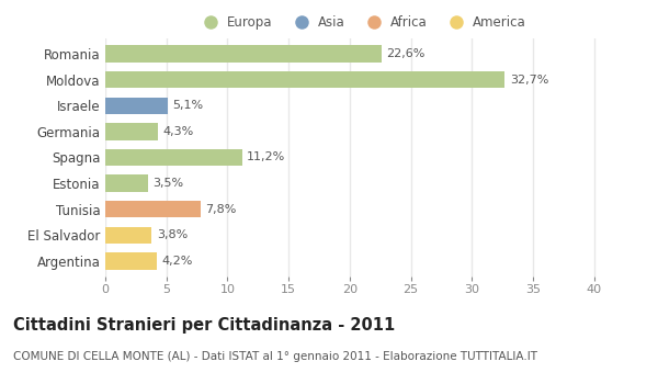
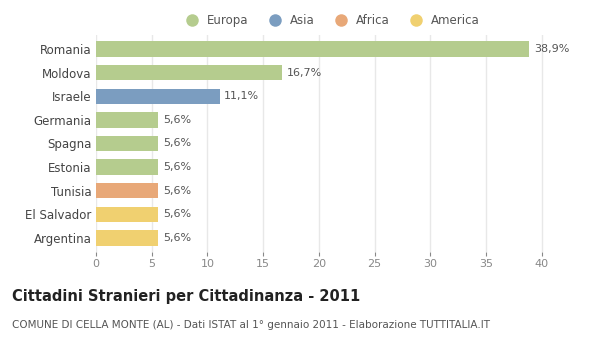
Romania: 22,6% -> 38,9%
Moldova: 32,7% -> 16,7%
Israele: 5,1% -> 11,1%
Germania: 4,3% -> 5,6%
Spagna: 11,2% -> 5,6%
Estonia: 3,5% -> 5,6%
Tunisia: 7,8% -> 5,6%
El Salvador: 3,8% -> 5,6%
Argentina: 4,2% -> 5,6%
